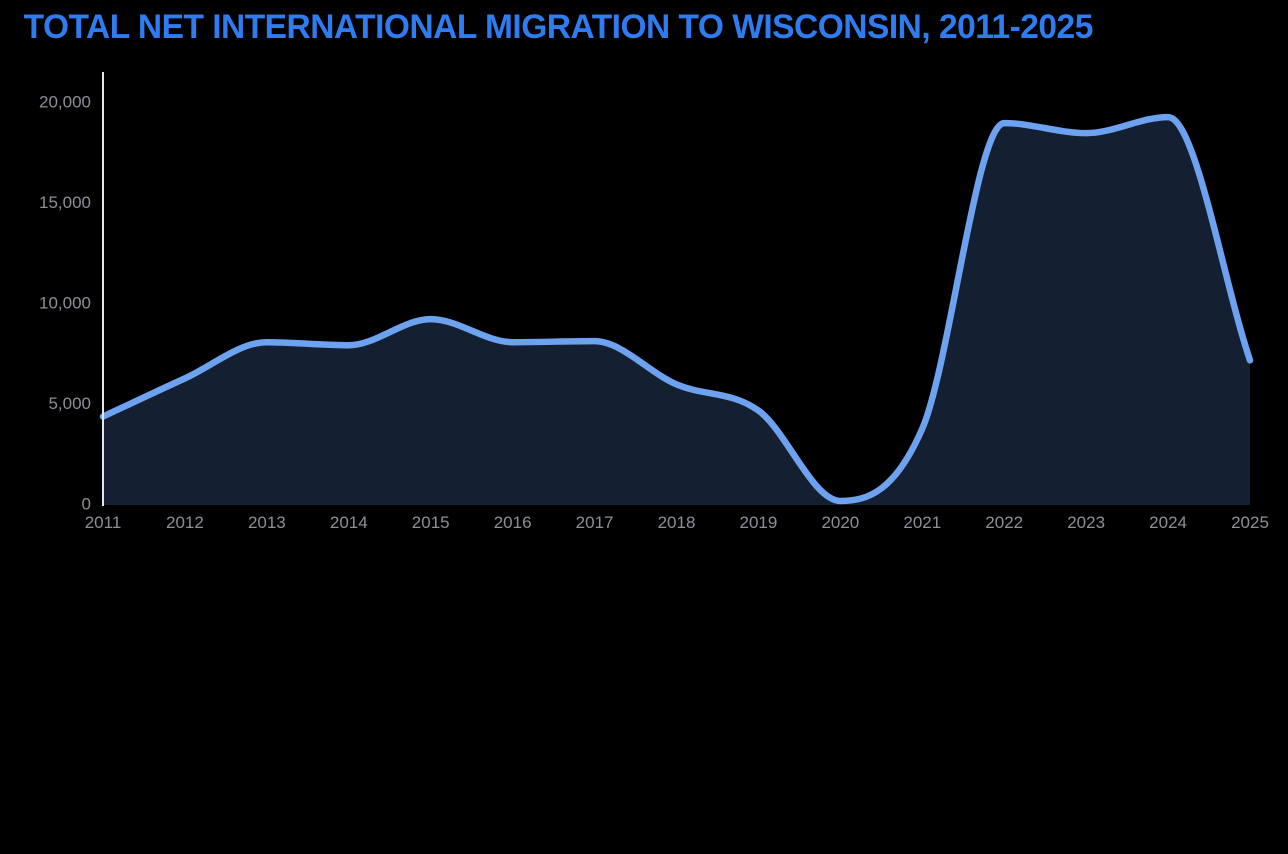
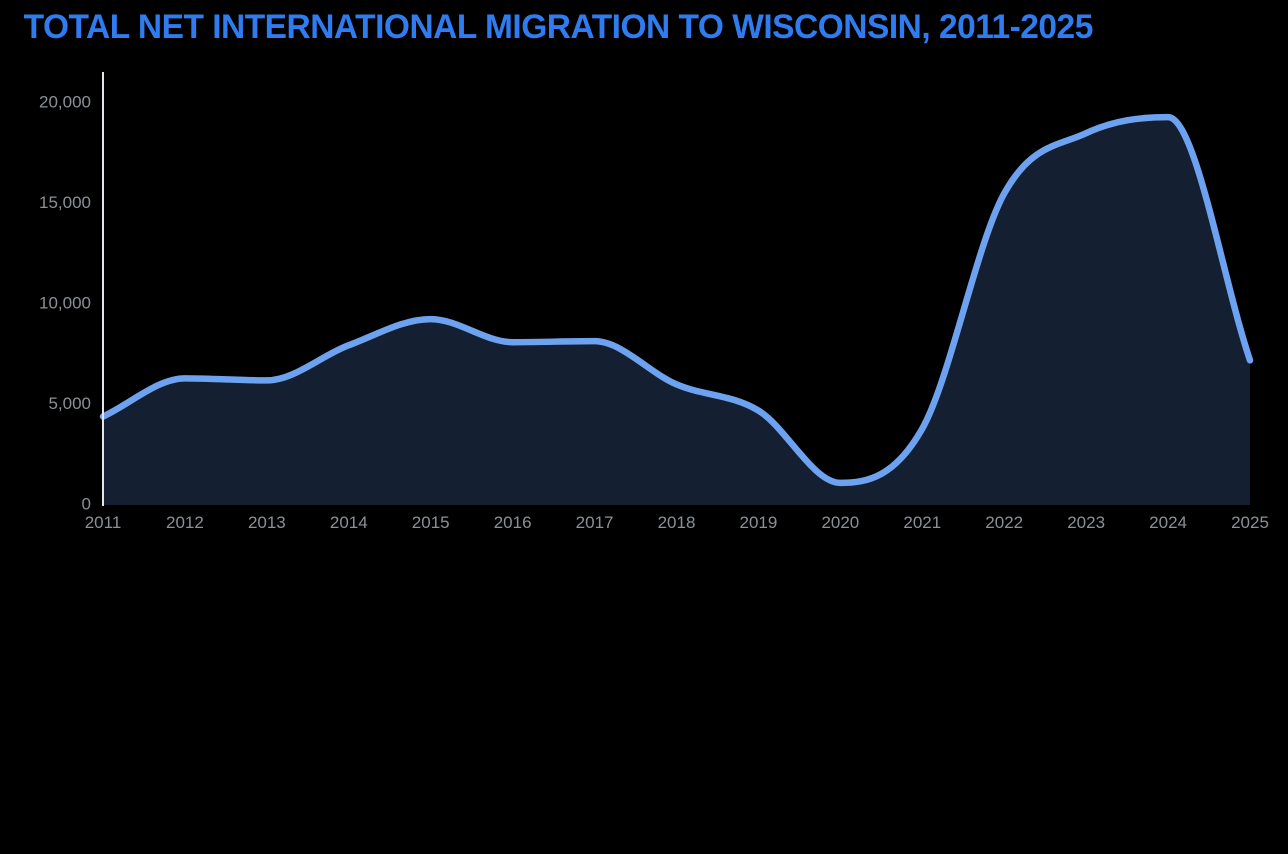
2013: 8100 -> 6200
2020: 200 -> 1100
2022: 19000 -> 15500
